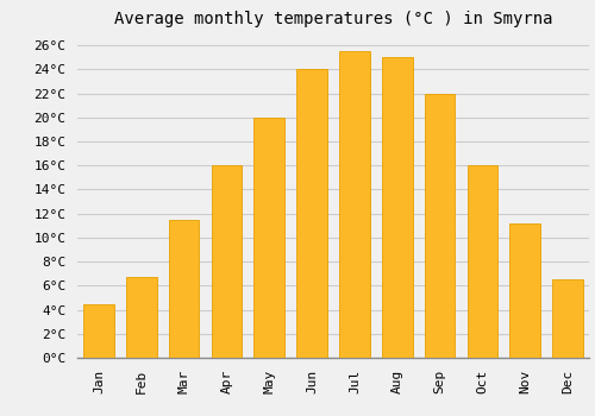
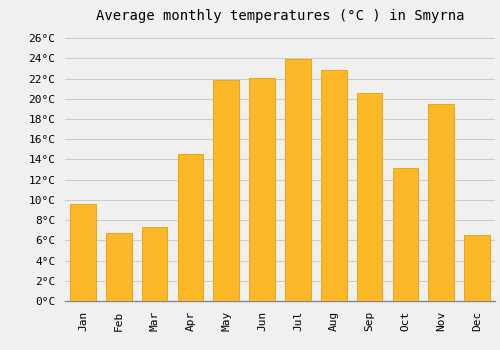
Jan: 4.5°C -> 9.6°C
Mar: 11.5°C -> 7.3°C
Apr: 16.0°C -> 14.5°C
May: 20.0°C -> 21.9°C
Jun: 24.0°C -> 22.1°C
Jul: 25.5°C -> 23.9°C
Aug: 25.0°C -> 22.8°C
Sep: 22.0°C -> 20.6°C
Oct: 16.0°C -> 13.2°C
Nov: 11.2°C -> 19.5°C
